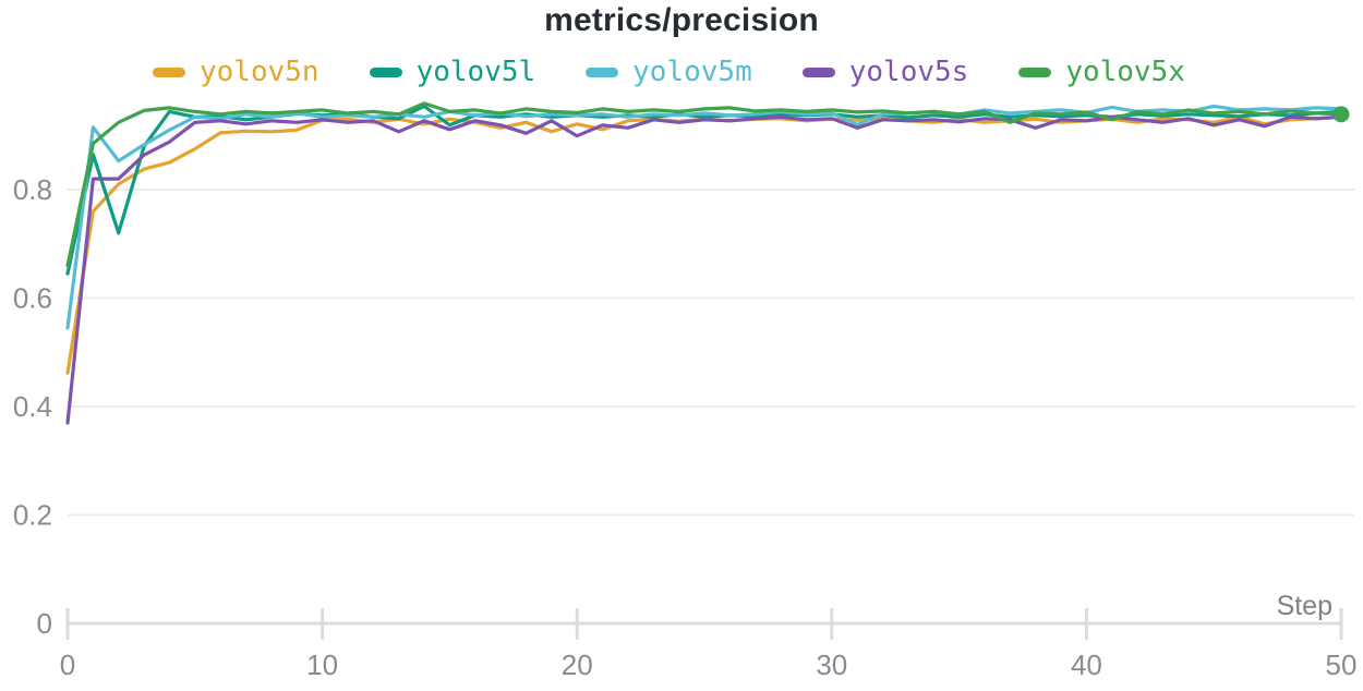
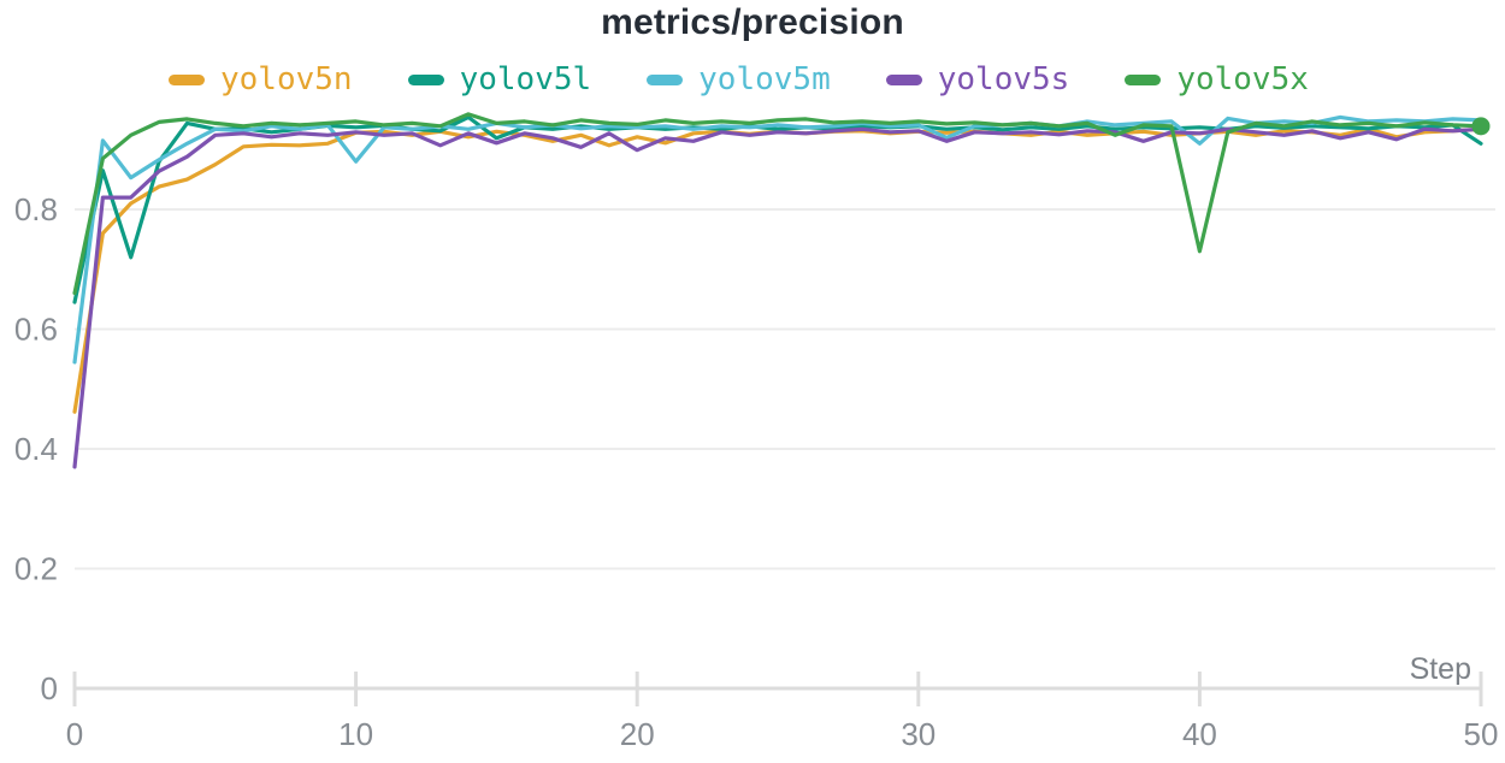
yolov5m/10: 0.93 -> 0.88
yolov5m/40: 0.94 -> 0.91
yolov5x/40: 0.94 -> 0.73
yolov5l/50: 0.94 -> 0.91
